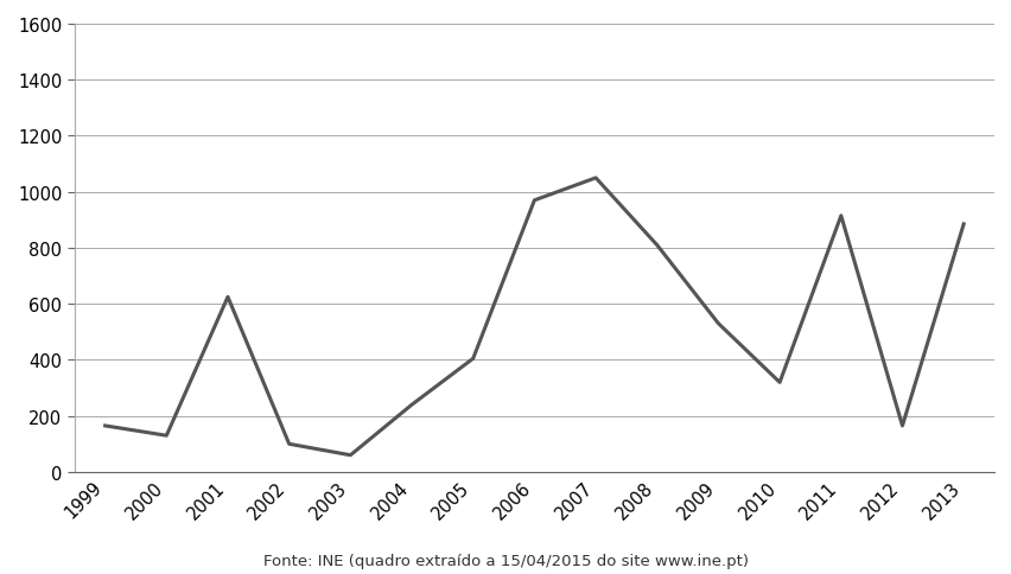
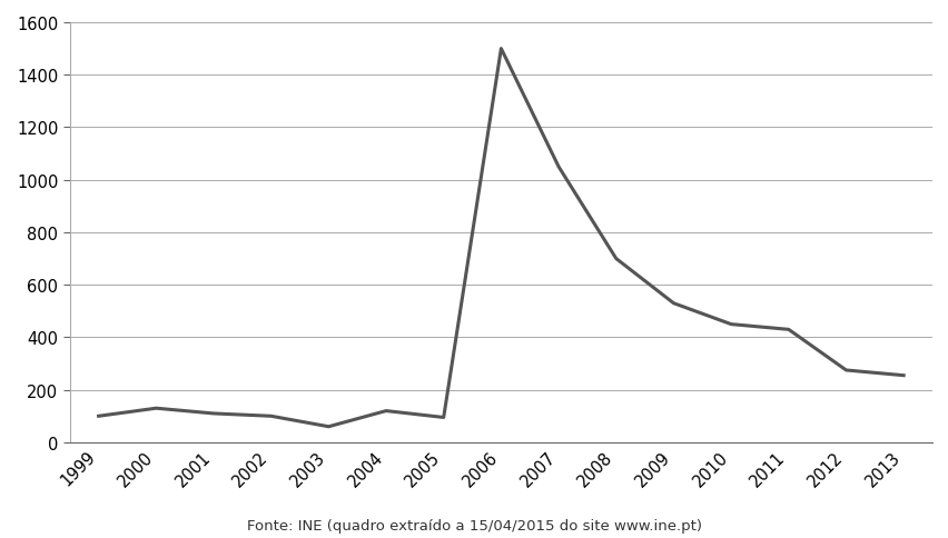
1999: 165 -> 100
2001: 625 -> 110
2004: 240 -> 120
2005: 405 -> 95
2006: 970 -> 1500
2008: 810 -> 700
2010: 320 -> 450
2011: 915 -> 430
2012: 165 -> 275
2013: 885 -> 255
